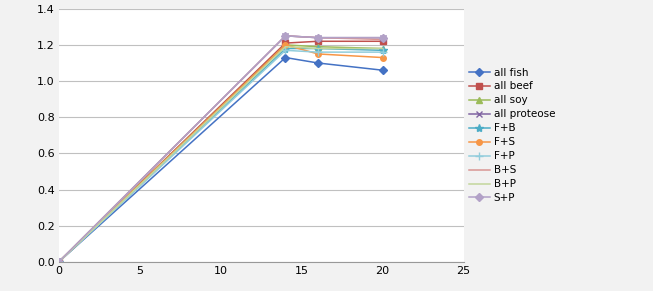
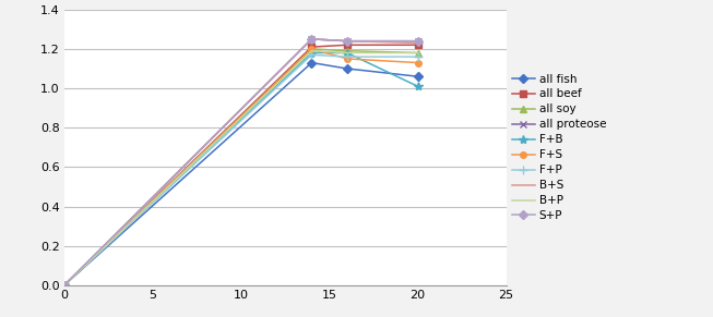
F+B/20: 1.17 -> 1.01
